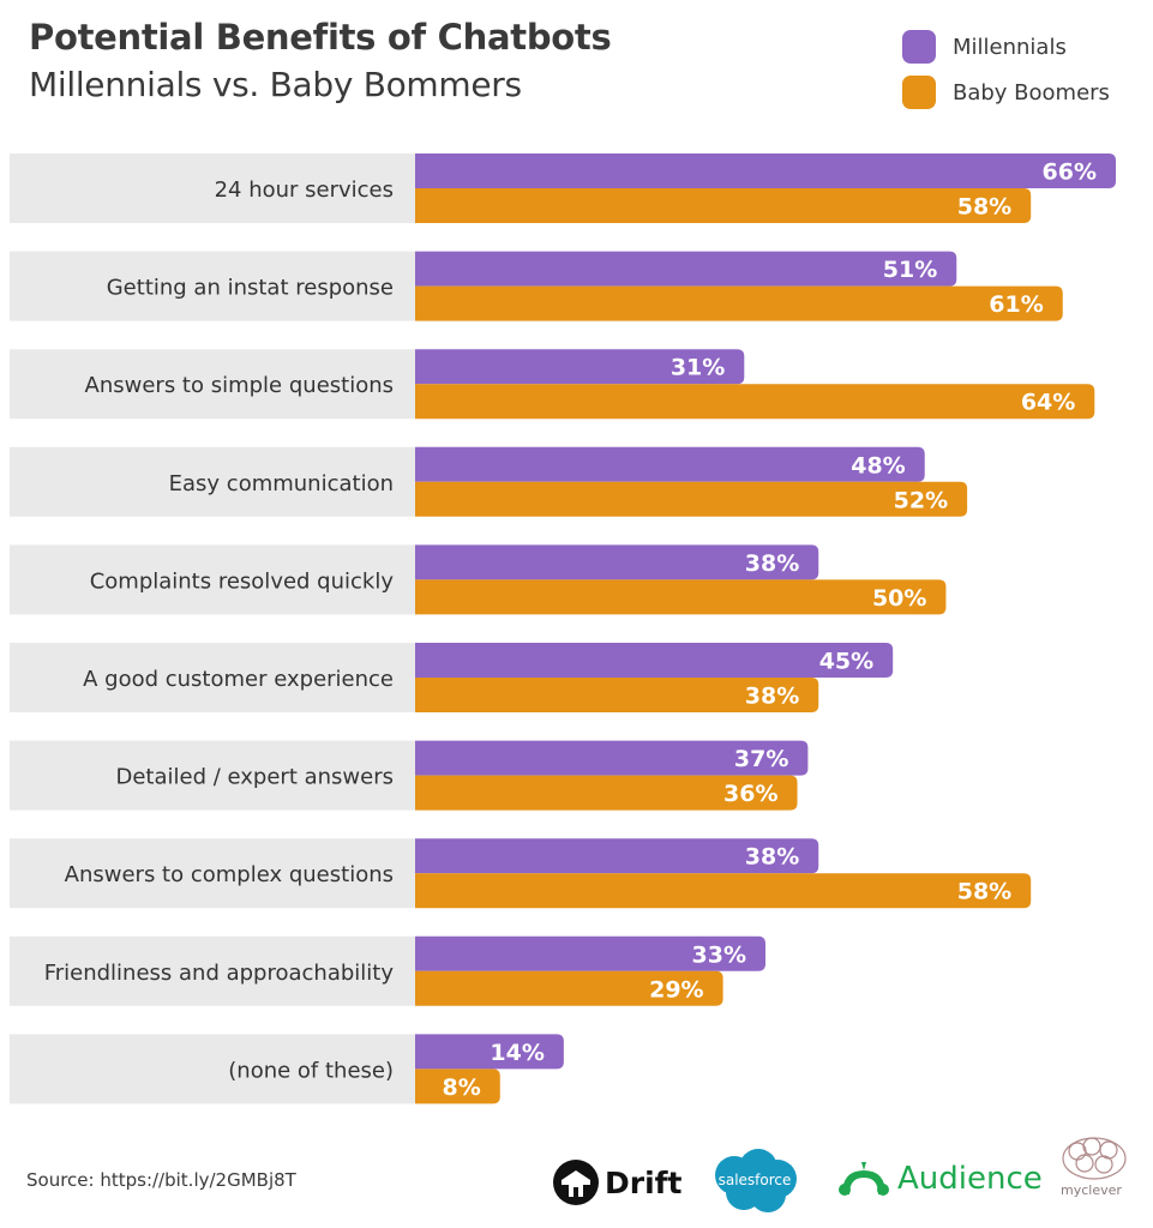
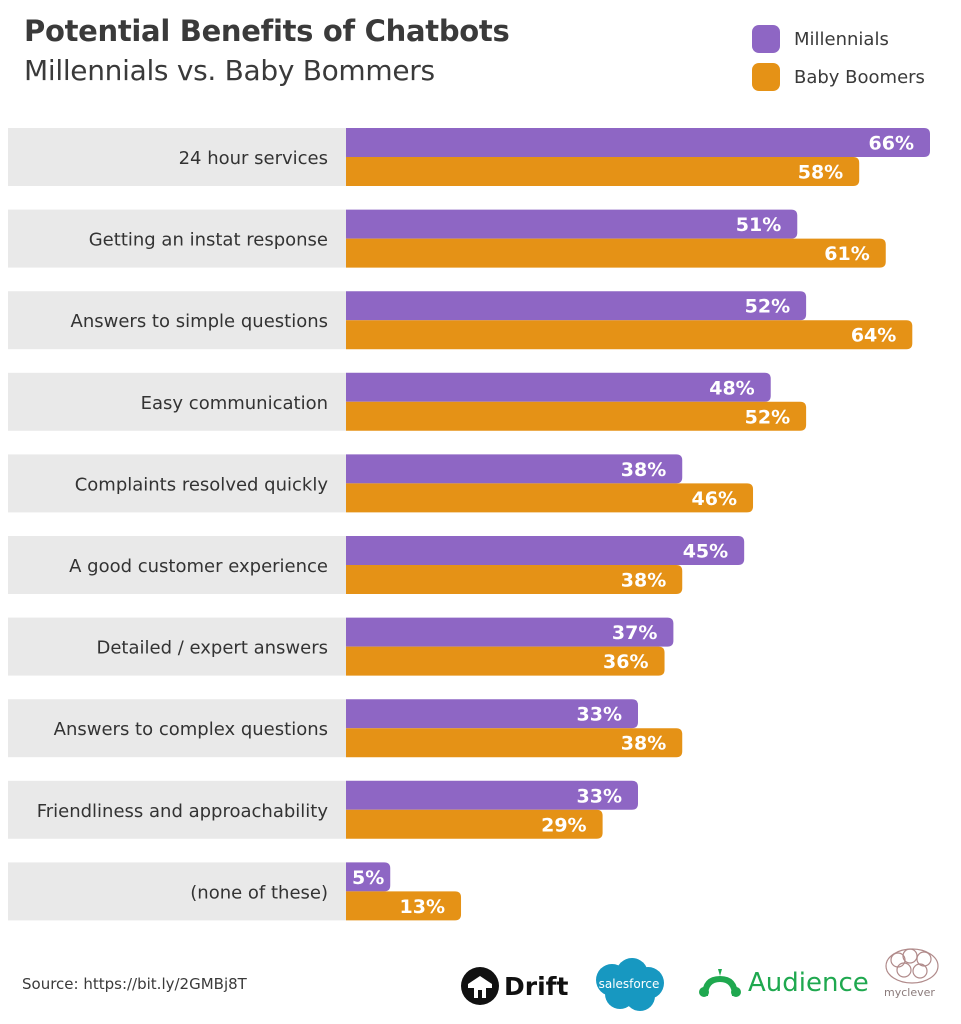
Millennials/Answers to simple questions: 31% -> 52%
Baby Boomers/Complaints resolved quickly: 50% -> 46%
Millennials/Answers to complex questions: 38% -> 33%
Baby Boomers/Answers to complex questions: 58% -> 38%
Millennials/(none of these): 14% -> 5%
Baby Boomers/(none of these): 8% -> 13%
